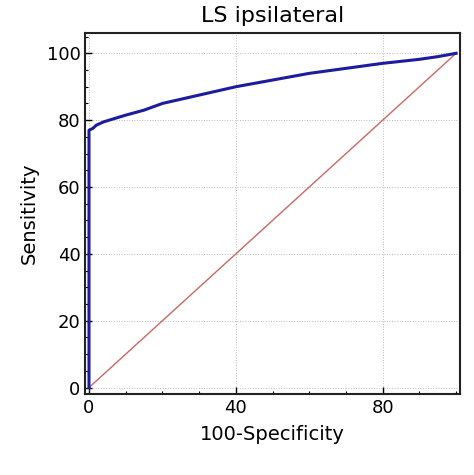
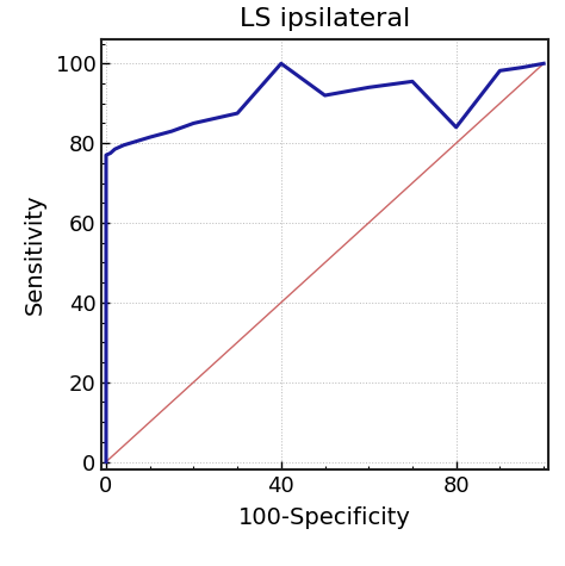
40: 90.0 -> 100.0
80: 97.0 -> 84.0
